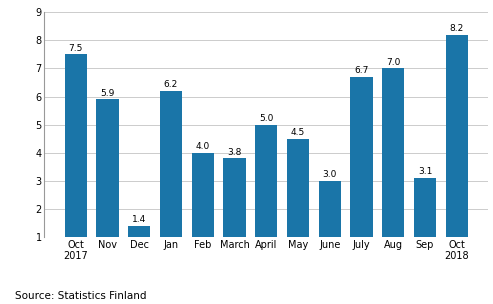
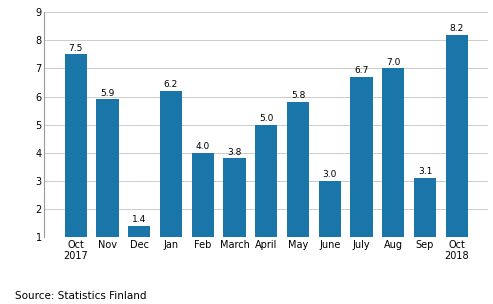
May: 4.5 -> 5.8
